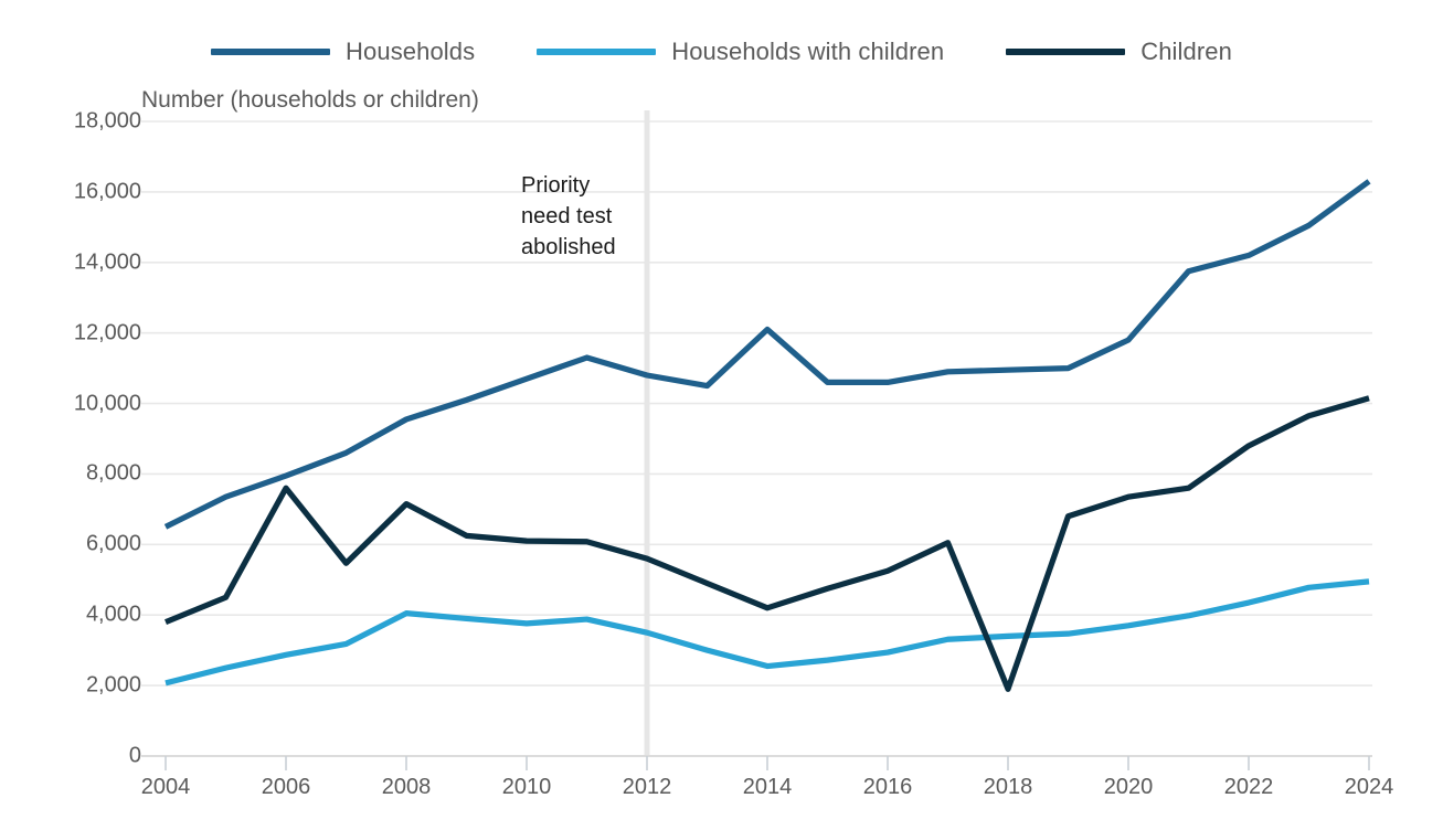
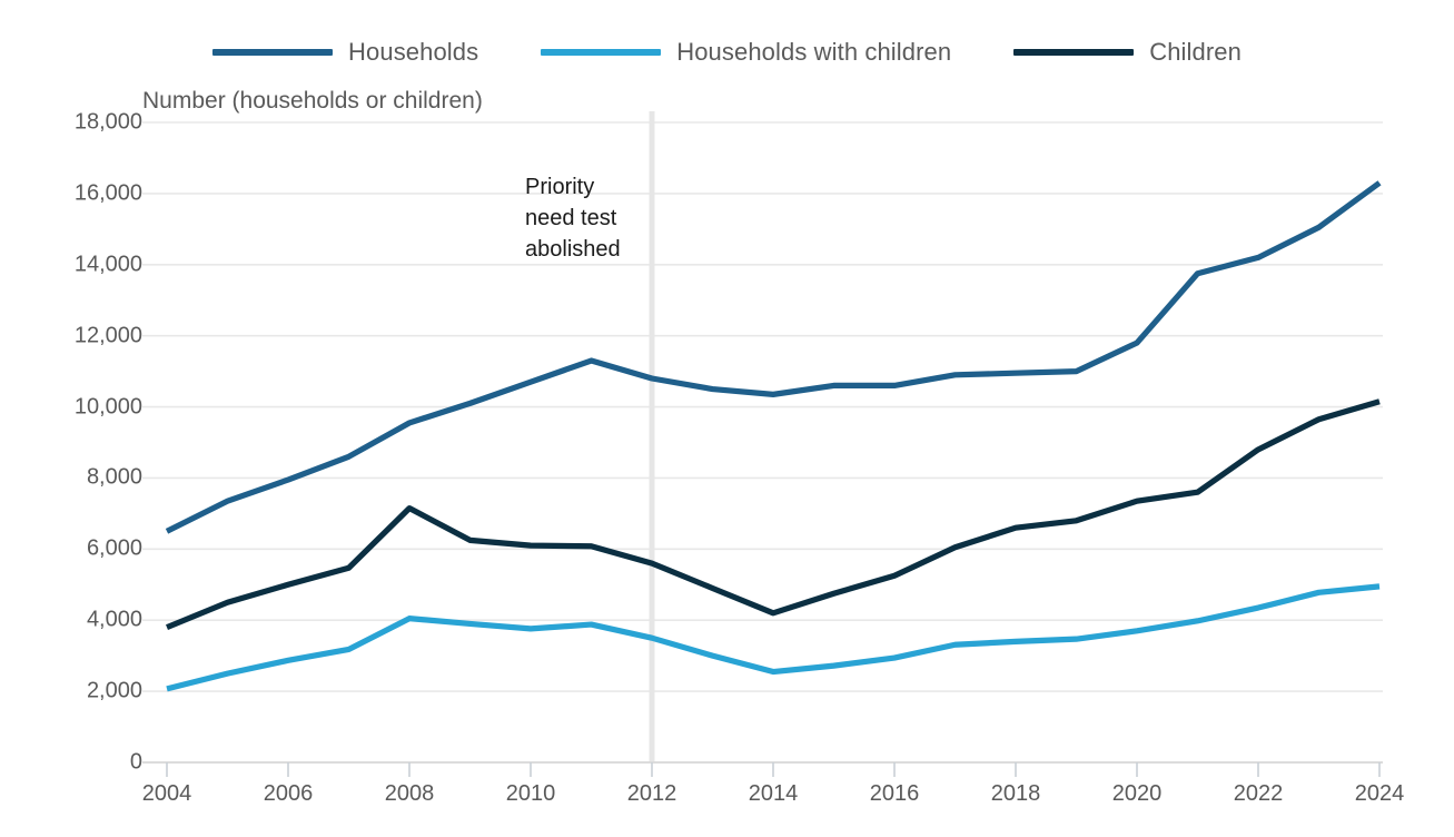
Children/2006: 7600 -> 5000
Households/2014: 12100 -> 10400
Children/2018: 1900 -> 6600
